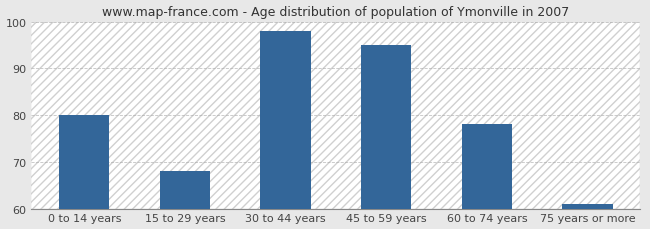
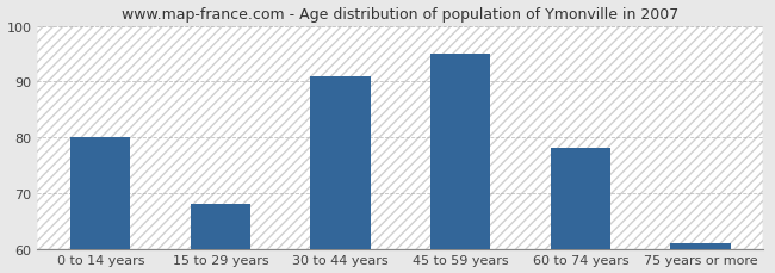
30 to 44 years: 98 -> 91
